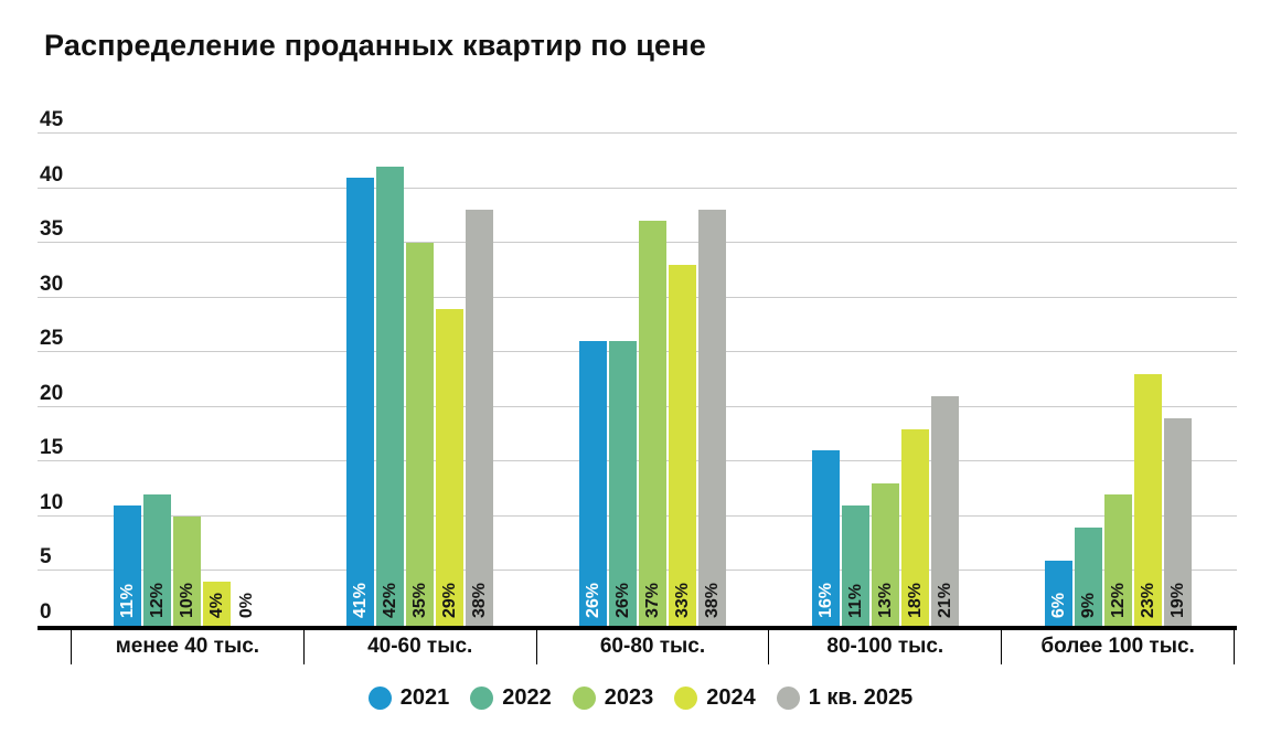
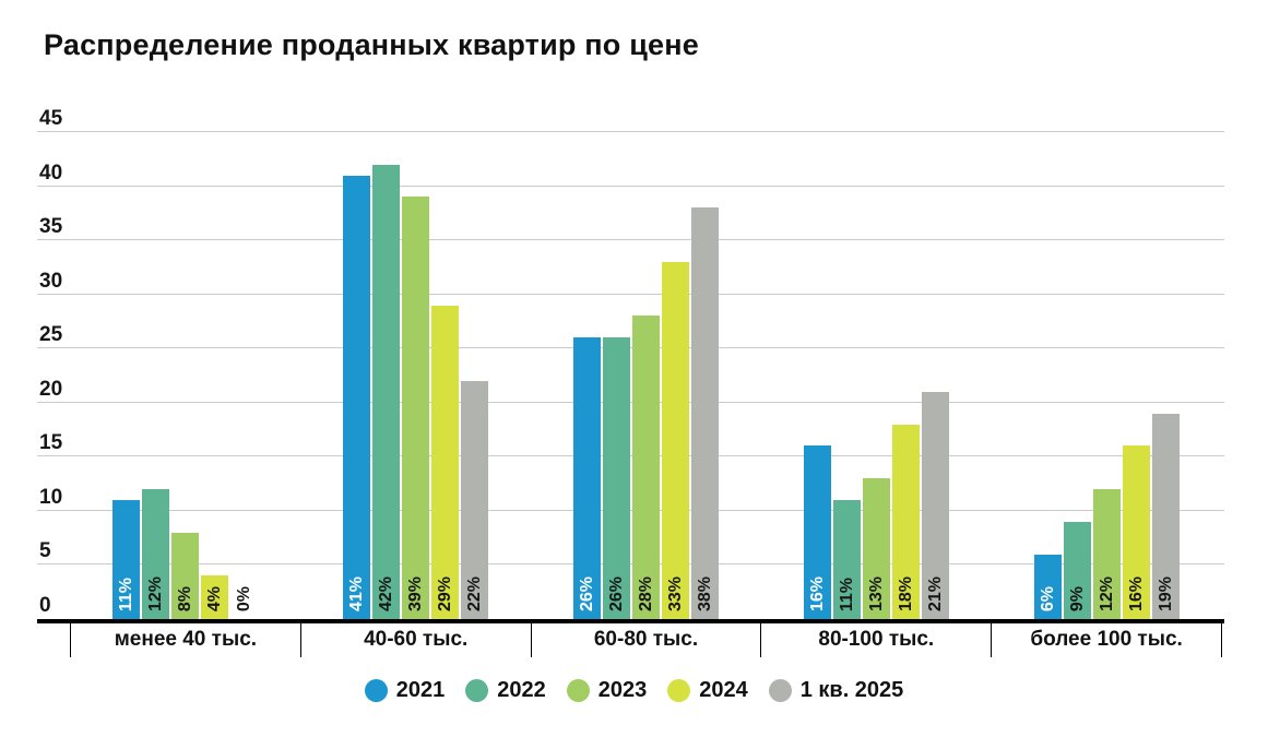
2023/менее 40 тыс.: 10% -> 8%
2023/40-60 тыс.: 35% -> 39%
1 кв. 2025/40-60 тыс.: 38% -> 22%
2023/60-80 тыс.: 37% -> 28%
2024/более 100 тыс.: 23% -> 16%
